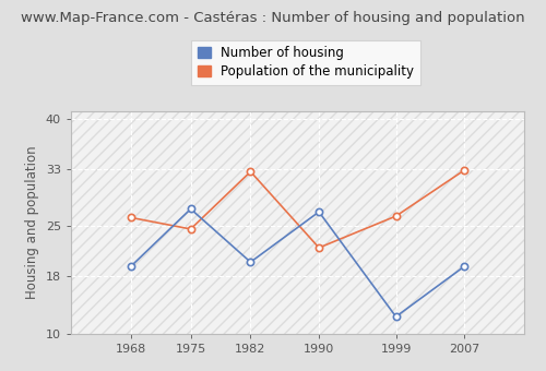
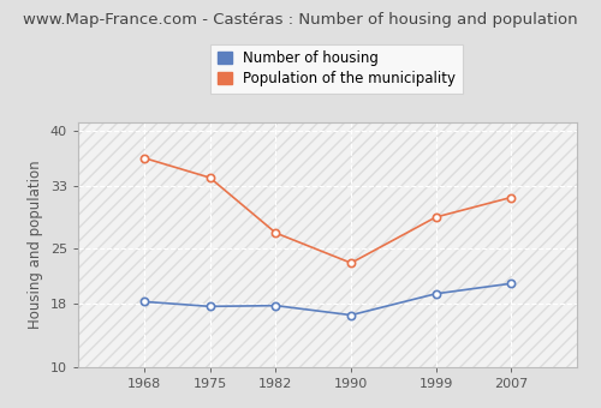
Number of housing/1968: 19.4 -> 18.3
Population of the municipality/1968: 26.2 -> 36.5
Number of housing/1975: 27.4 -> 17.7
Population of the municipality/1975: 24.6 -> 34.0
Number of housing/1982: 20.0 -> 17.8
Population of the municipality/1982: 32.6 -> 27.0
Number of housing/1990: 27.0 -> 16.6
Population of the municipality/1990: 22.0 -> 23.2
Number of housing/1999: 12.4 -> 19.3
Population of the municipality/1999: 26.4 -> 29.0
Number of housing/2007: 19.4 -> 20.6
Population of the municipality/2007: 32.8 -> 31.5
